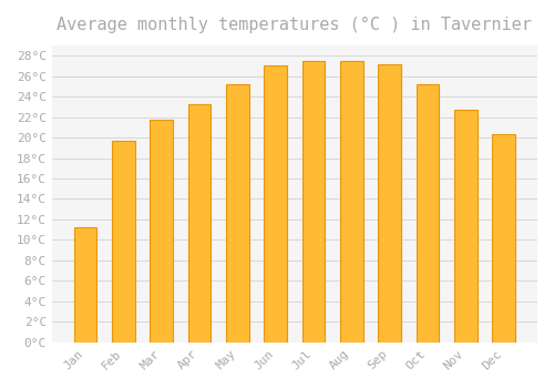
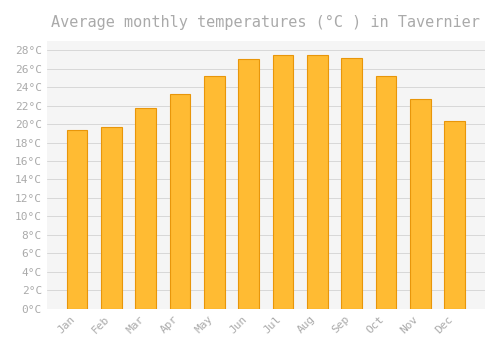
Jan: 11.2°C -> 19.3°C
